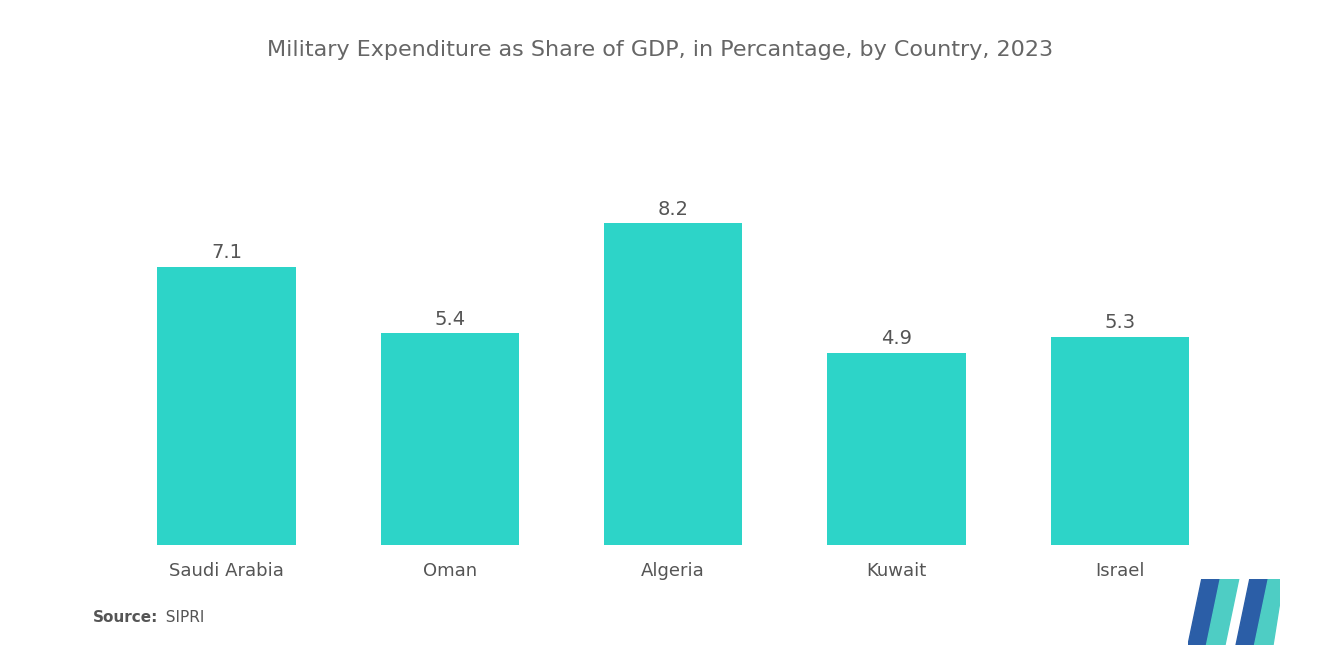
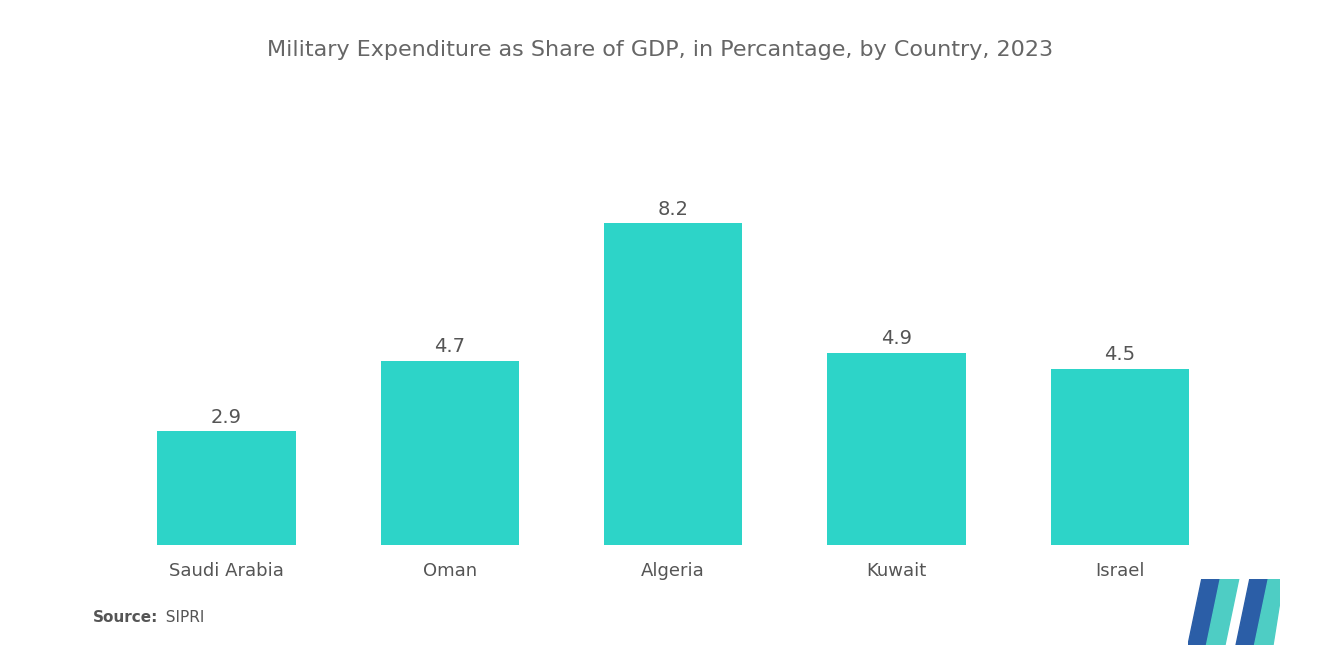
Saudi Arabia: 7.1 -> 2.9
Oman: 5.4 -> 4.7
Israel: 5.3 -> 4.5
